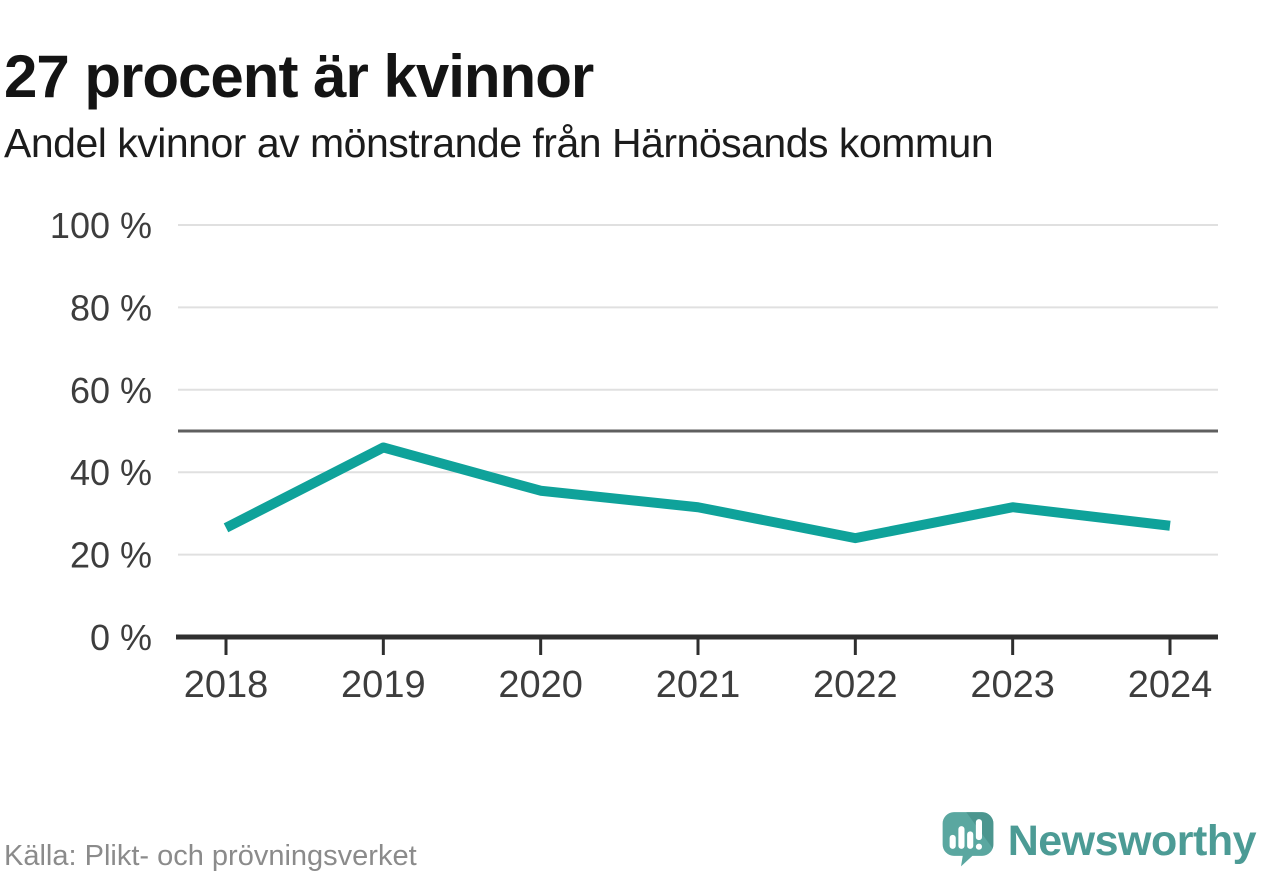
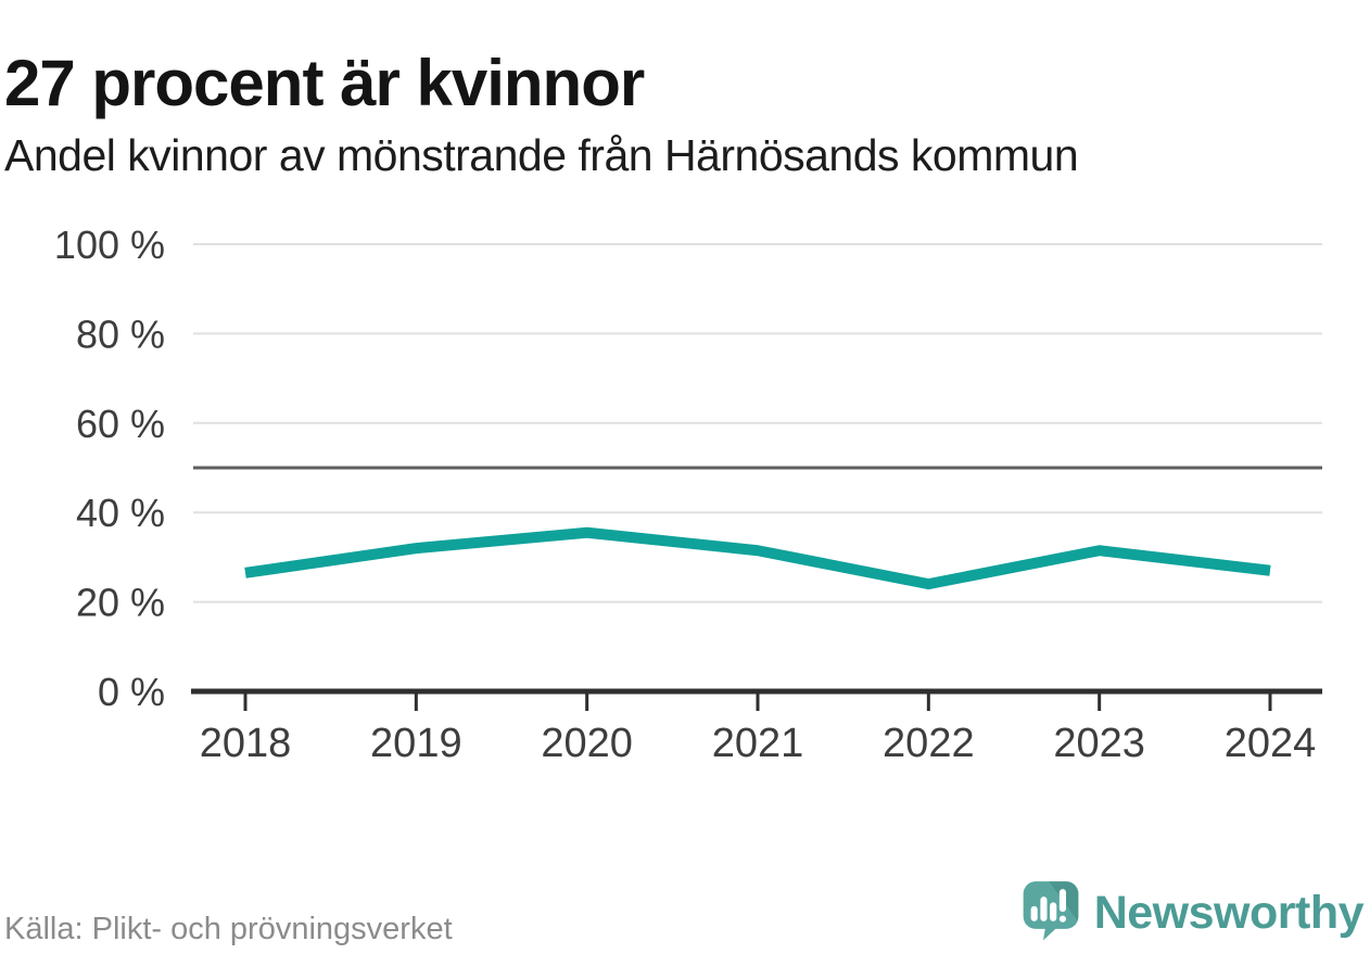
2019: 46% -> 32%
